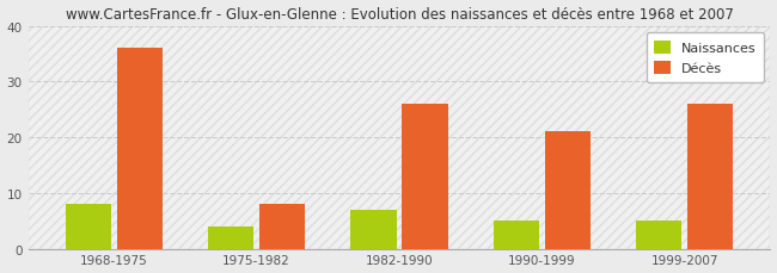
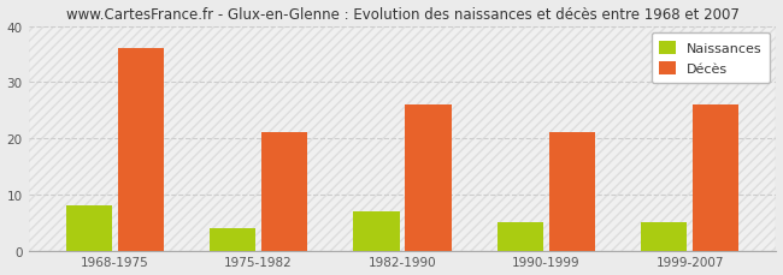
Décès/1975-1982: 8 -> 21
